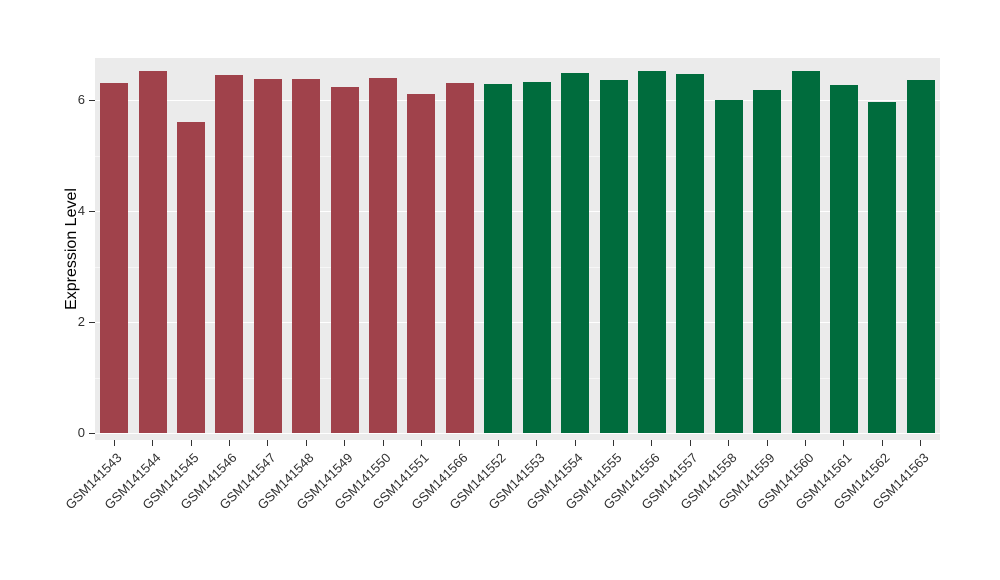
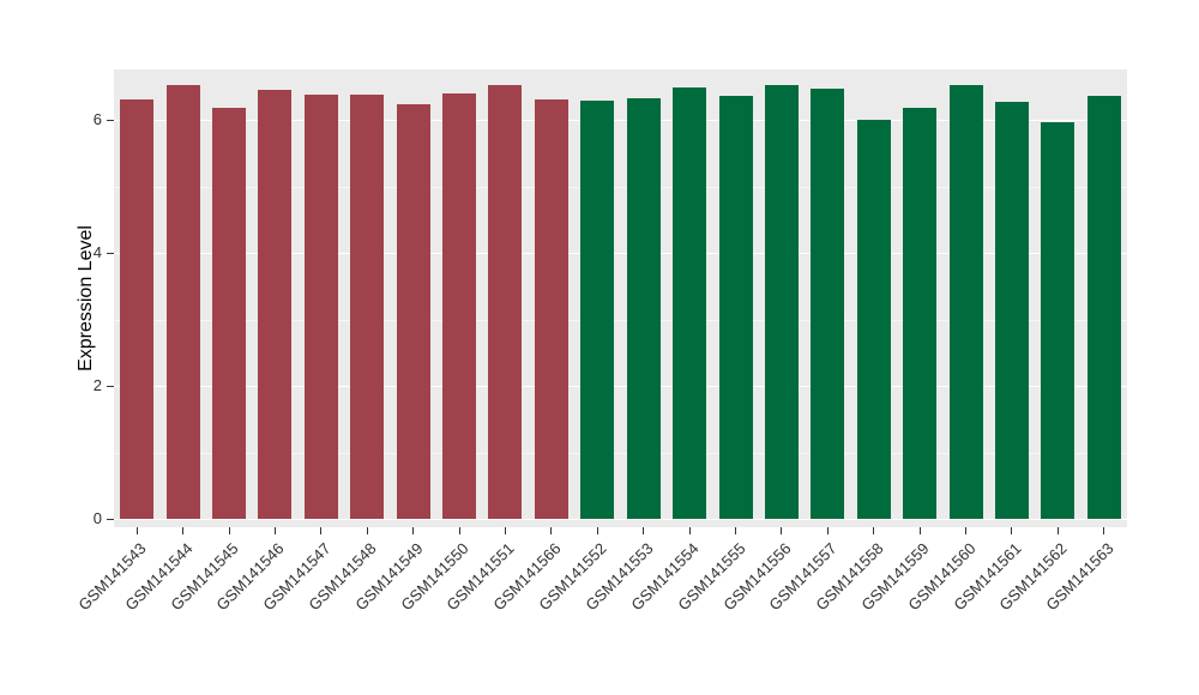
GSM141545: 5.6 -> 6.2
GSM141551: 6.1 -> 6.5
